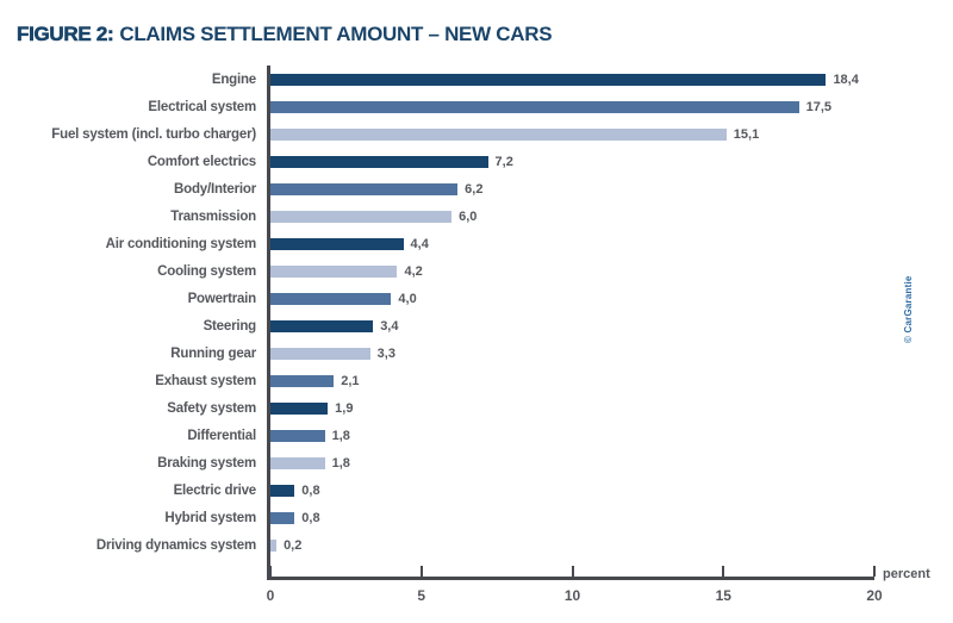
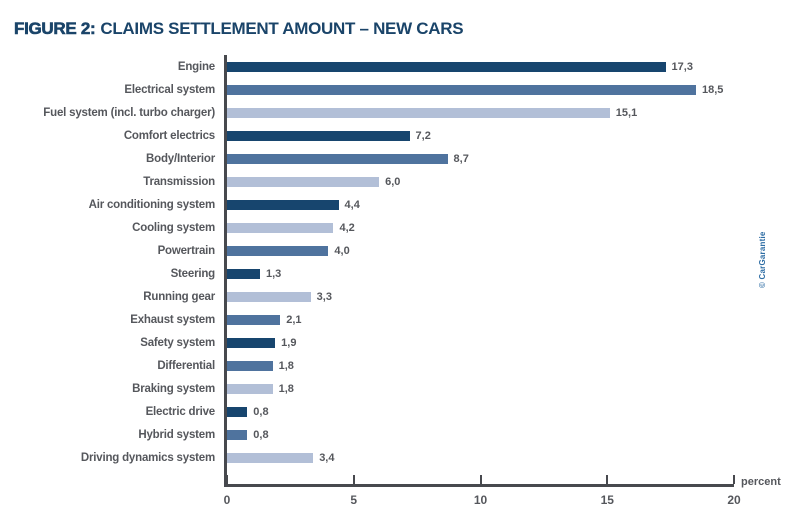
Engine: 18,4 -> 17,3
Electrical system: 17,5 -> 18,5
Body/Interior: 6,2 -> 8,7
Steering: 3,4 -> 1,3
Driving dynamics system: 0,2 -> 3,4
